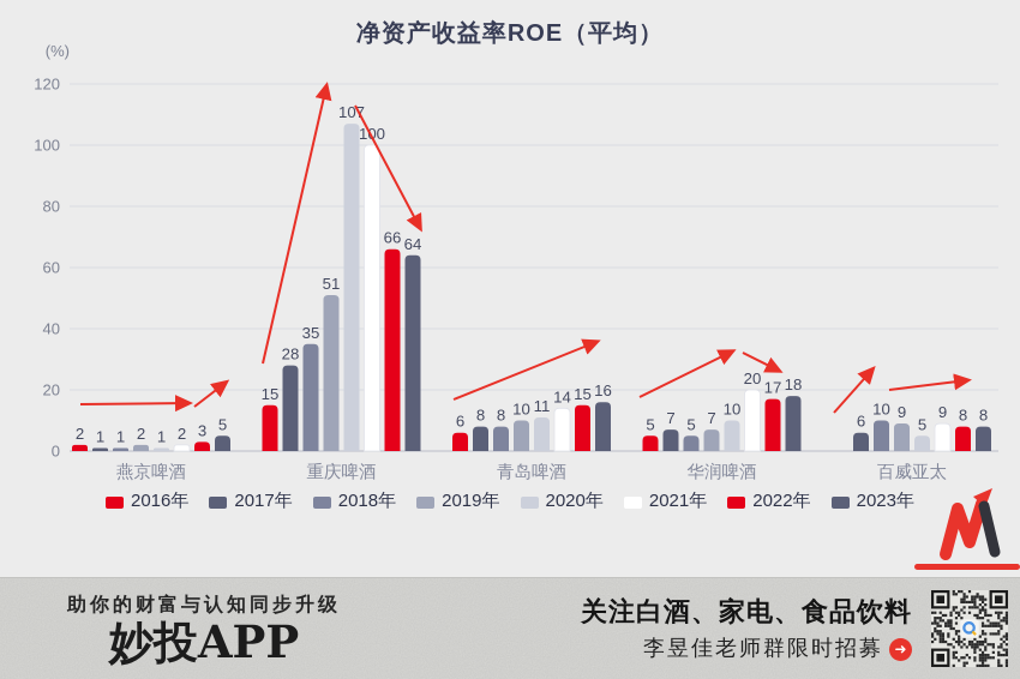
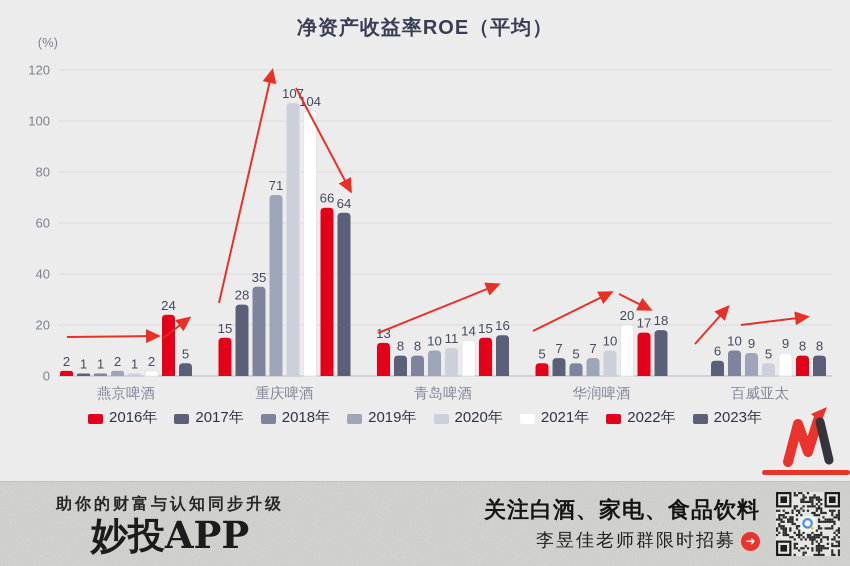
2022年/燕京啤酒: 3 -> 24
2019年/重庆啤酒: 51 -> 71
2021年/重庆啤酒: 100 -> 104
2016年/青岛啤酒: 6 -> 13
